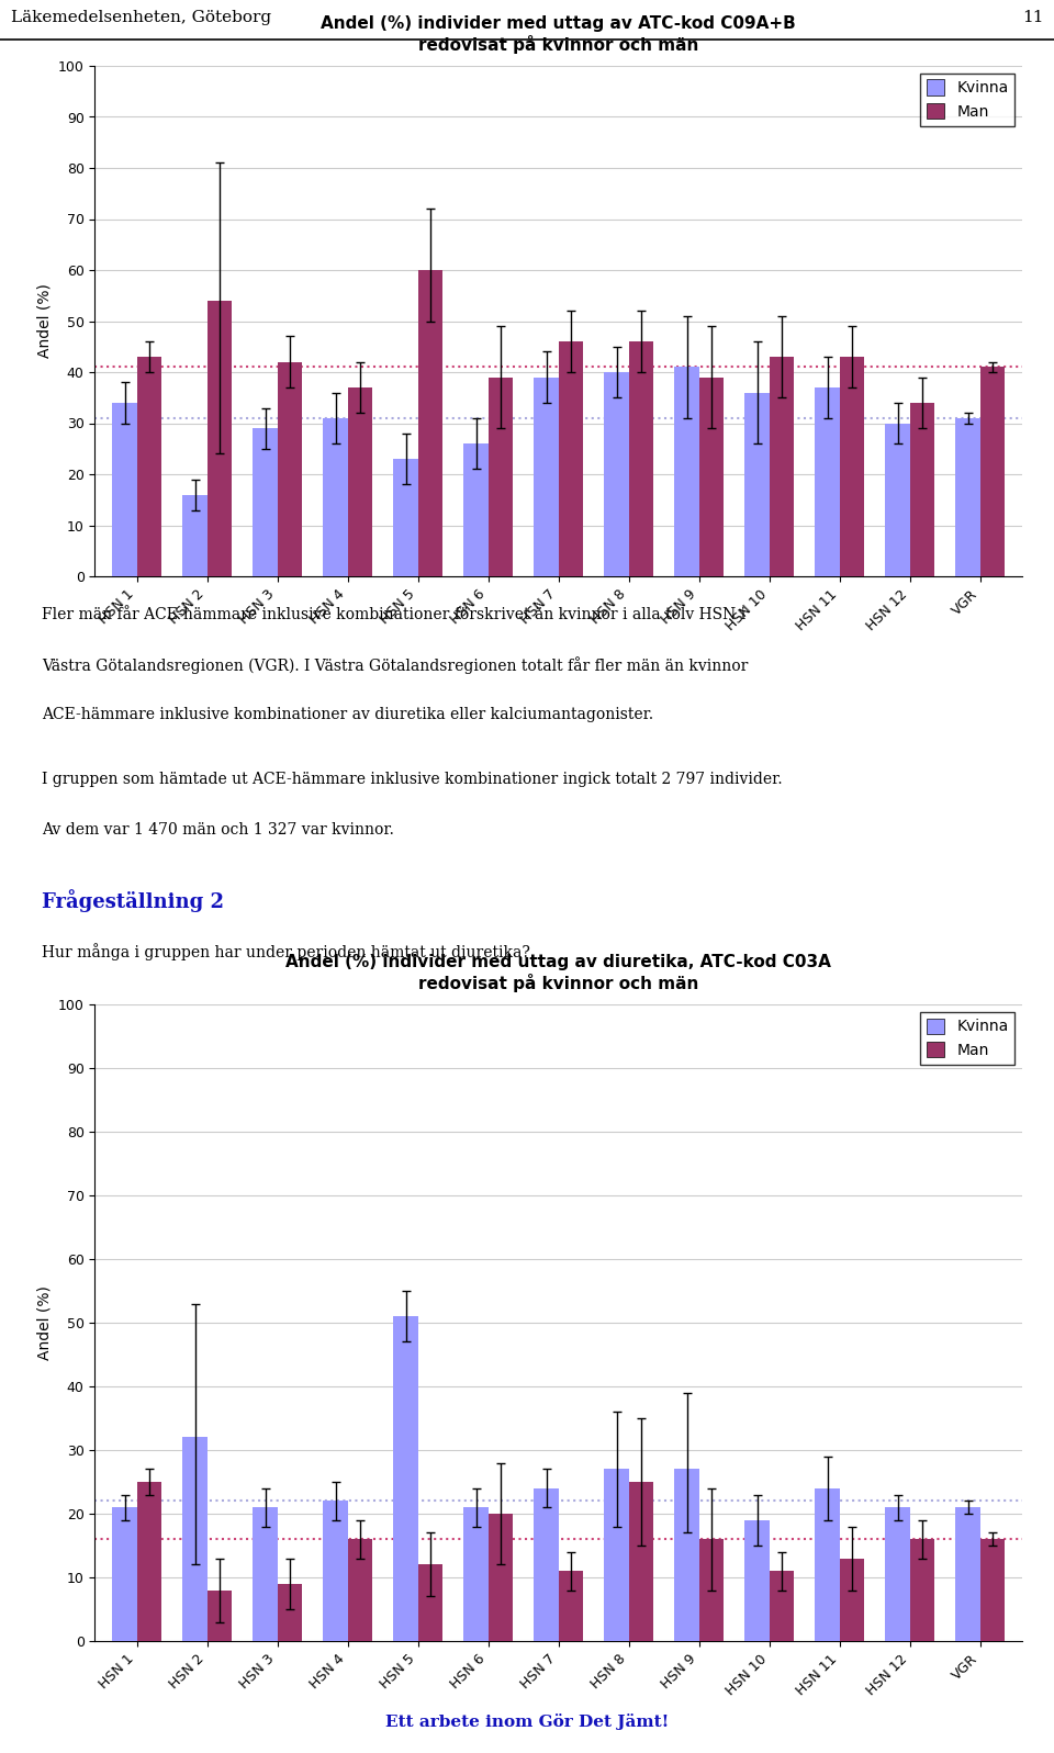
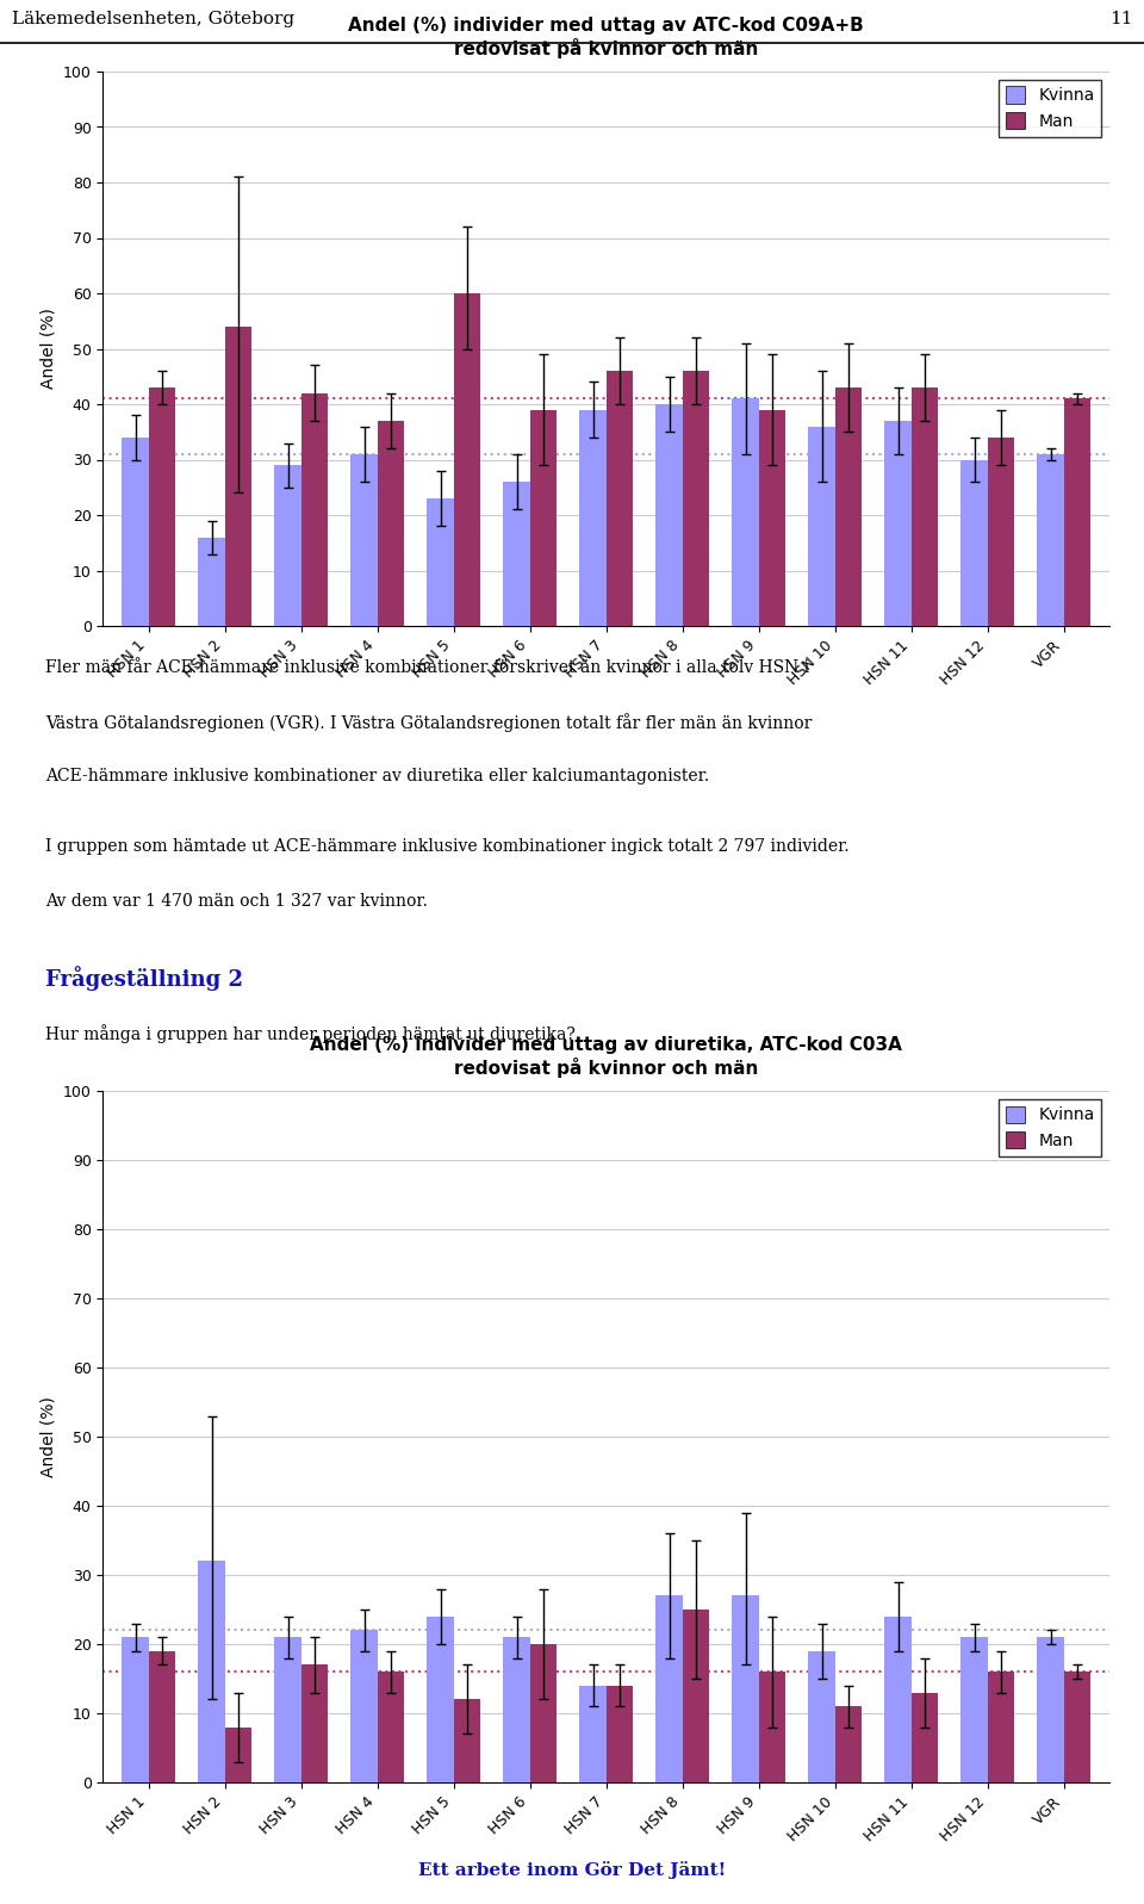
Man/HSN 1: 25 -> 19
Man/HSN 3: 9 -> 17
Kvinna/HSN 5: 51 -> 24
Kvinna/HSN 7: 24 -> 14
Man/HSN 7: 11 -> 14
